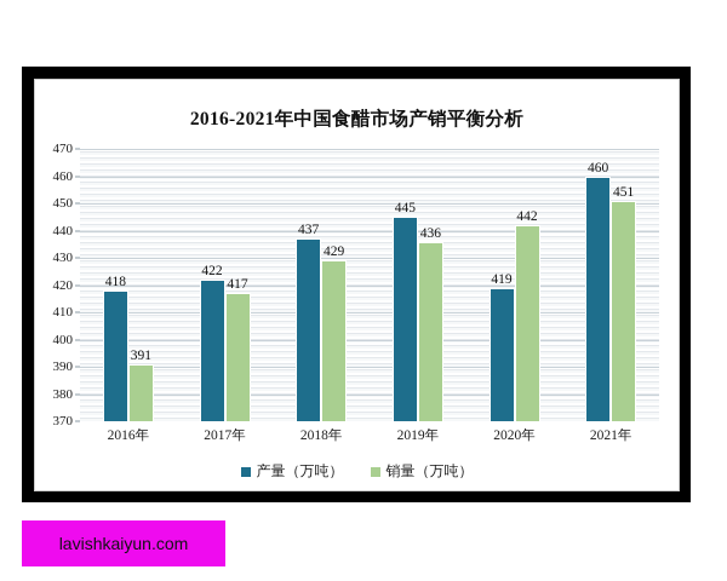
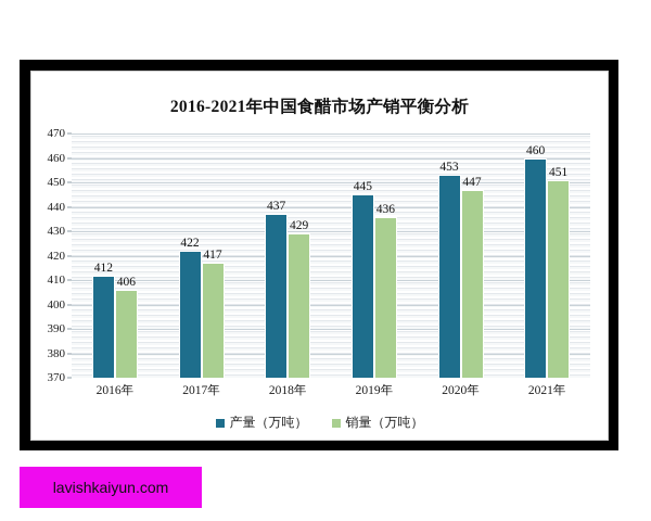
产量（万吨）/2016年: 418 -> 412
销量（万吨）/2016年: 391 -> 406
产量（万吨）/2020年: 419 -> 453
销量（万吨）/2020年: 442 -> 447
